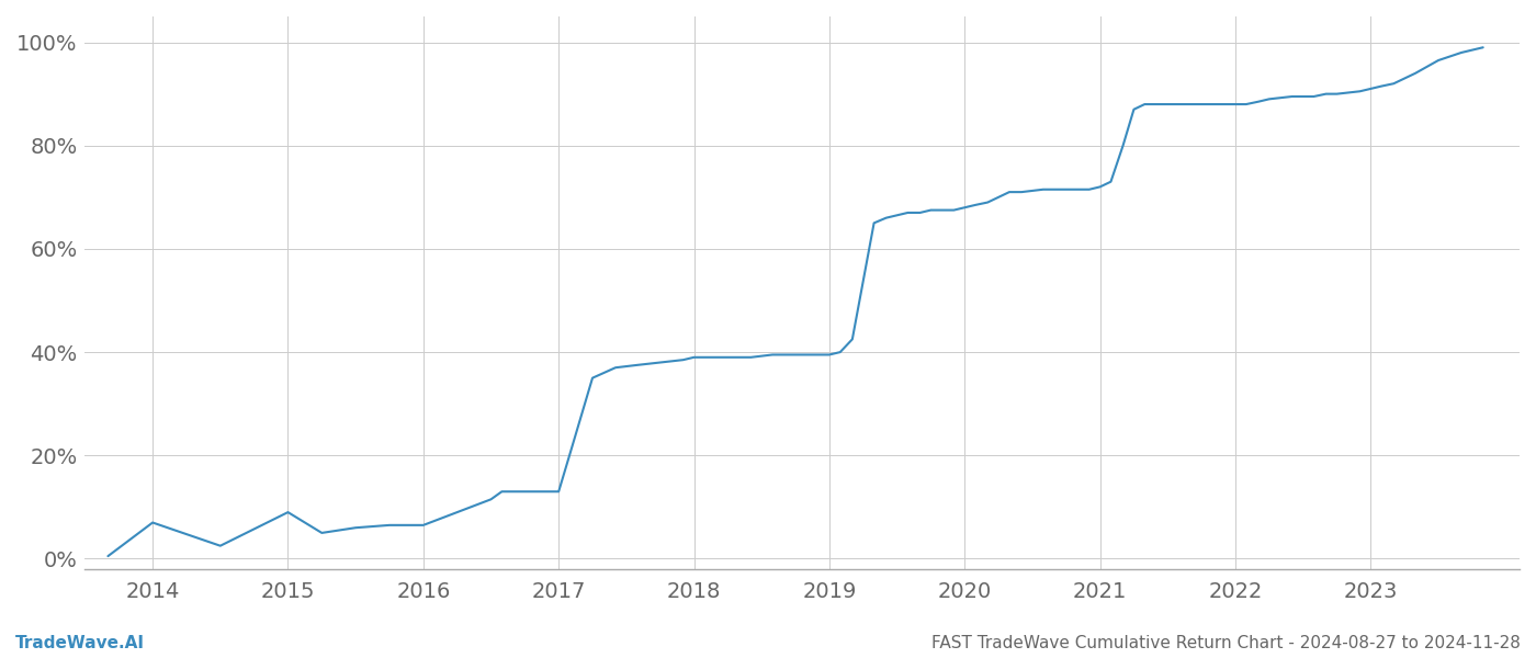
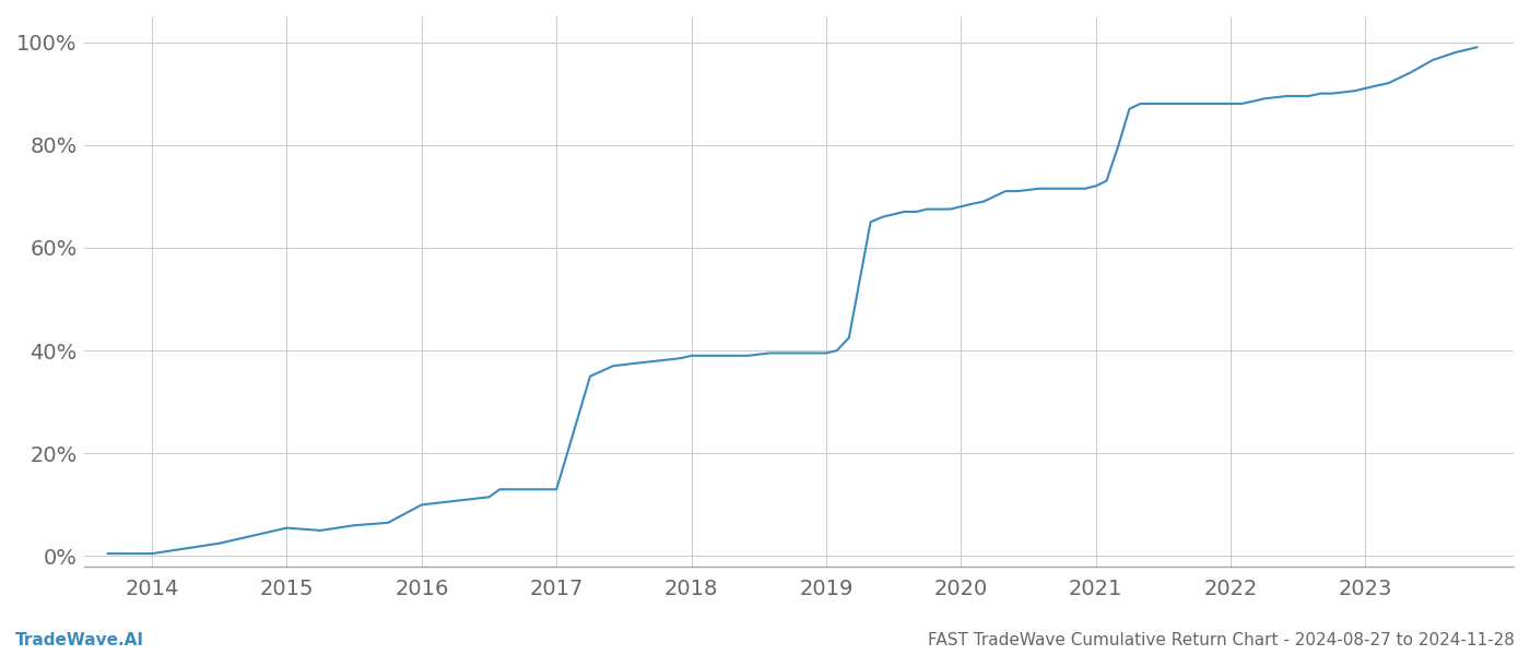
2014: 7.0% -> 0.5%
2015: 9.0% -> 5.5%
2016: 6.5% -> 10.0%
